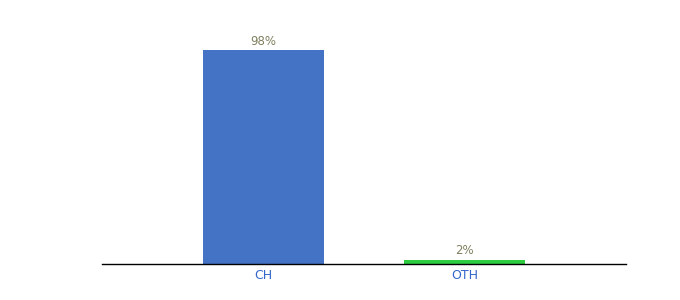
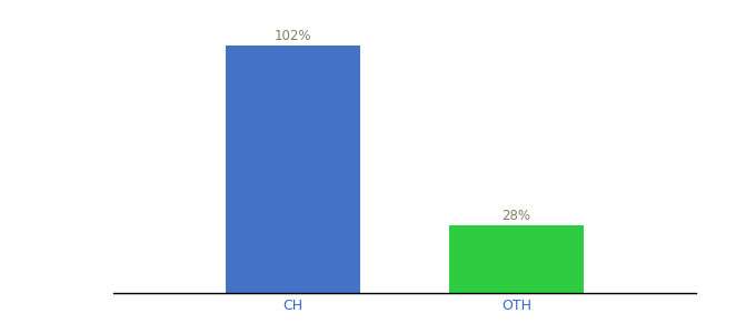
CH: 98% -> 102%
OTH: 2% -> 28%
